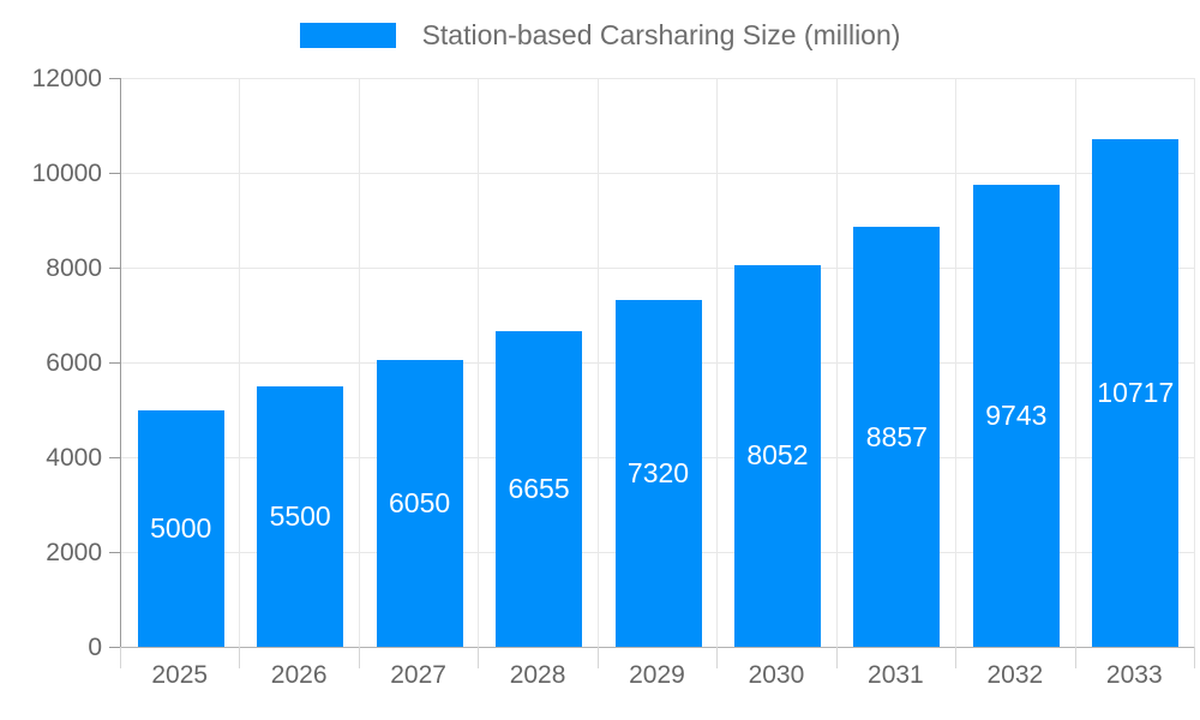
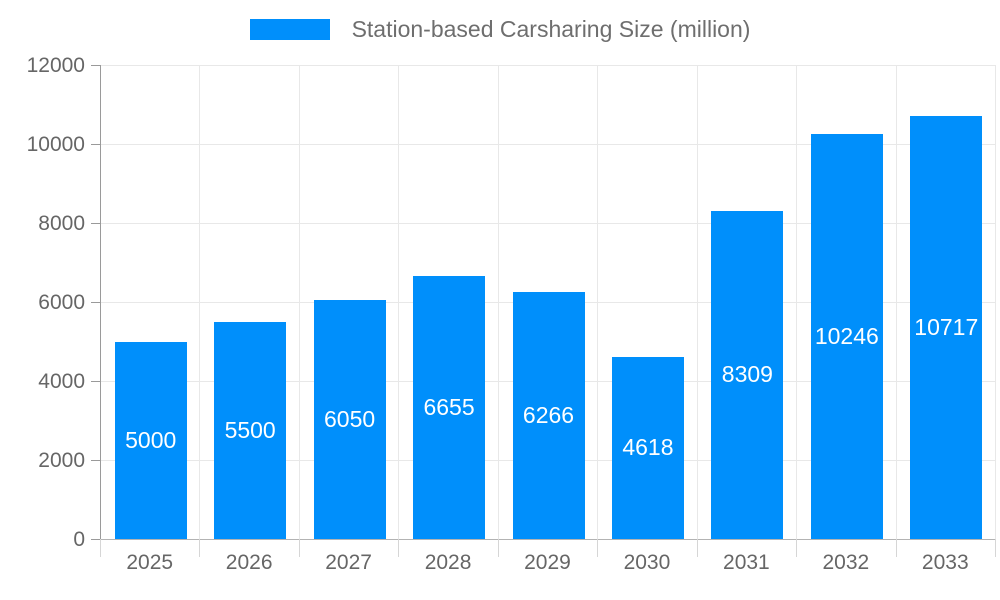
2029: 7320 -> 6266
2030: 8052 -> 4618
2031: 8857 -> 8309
2032: 9743 -> 10246
